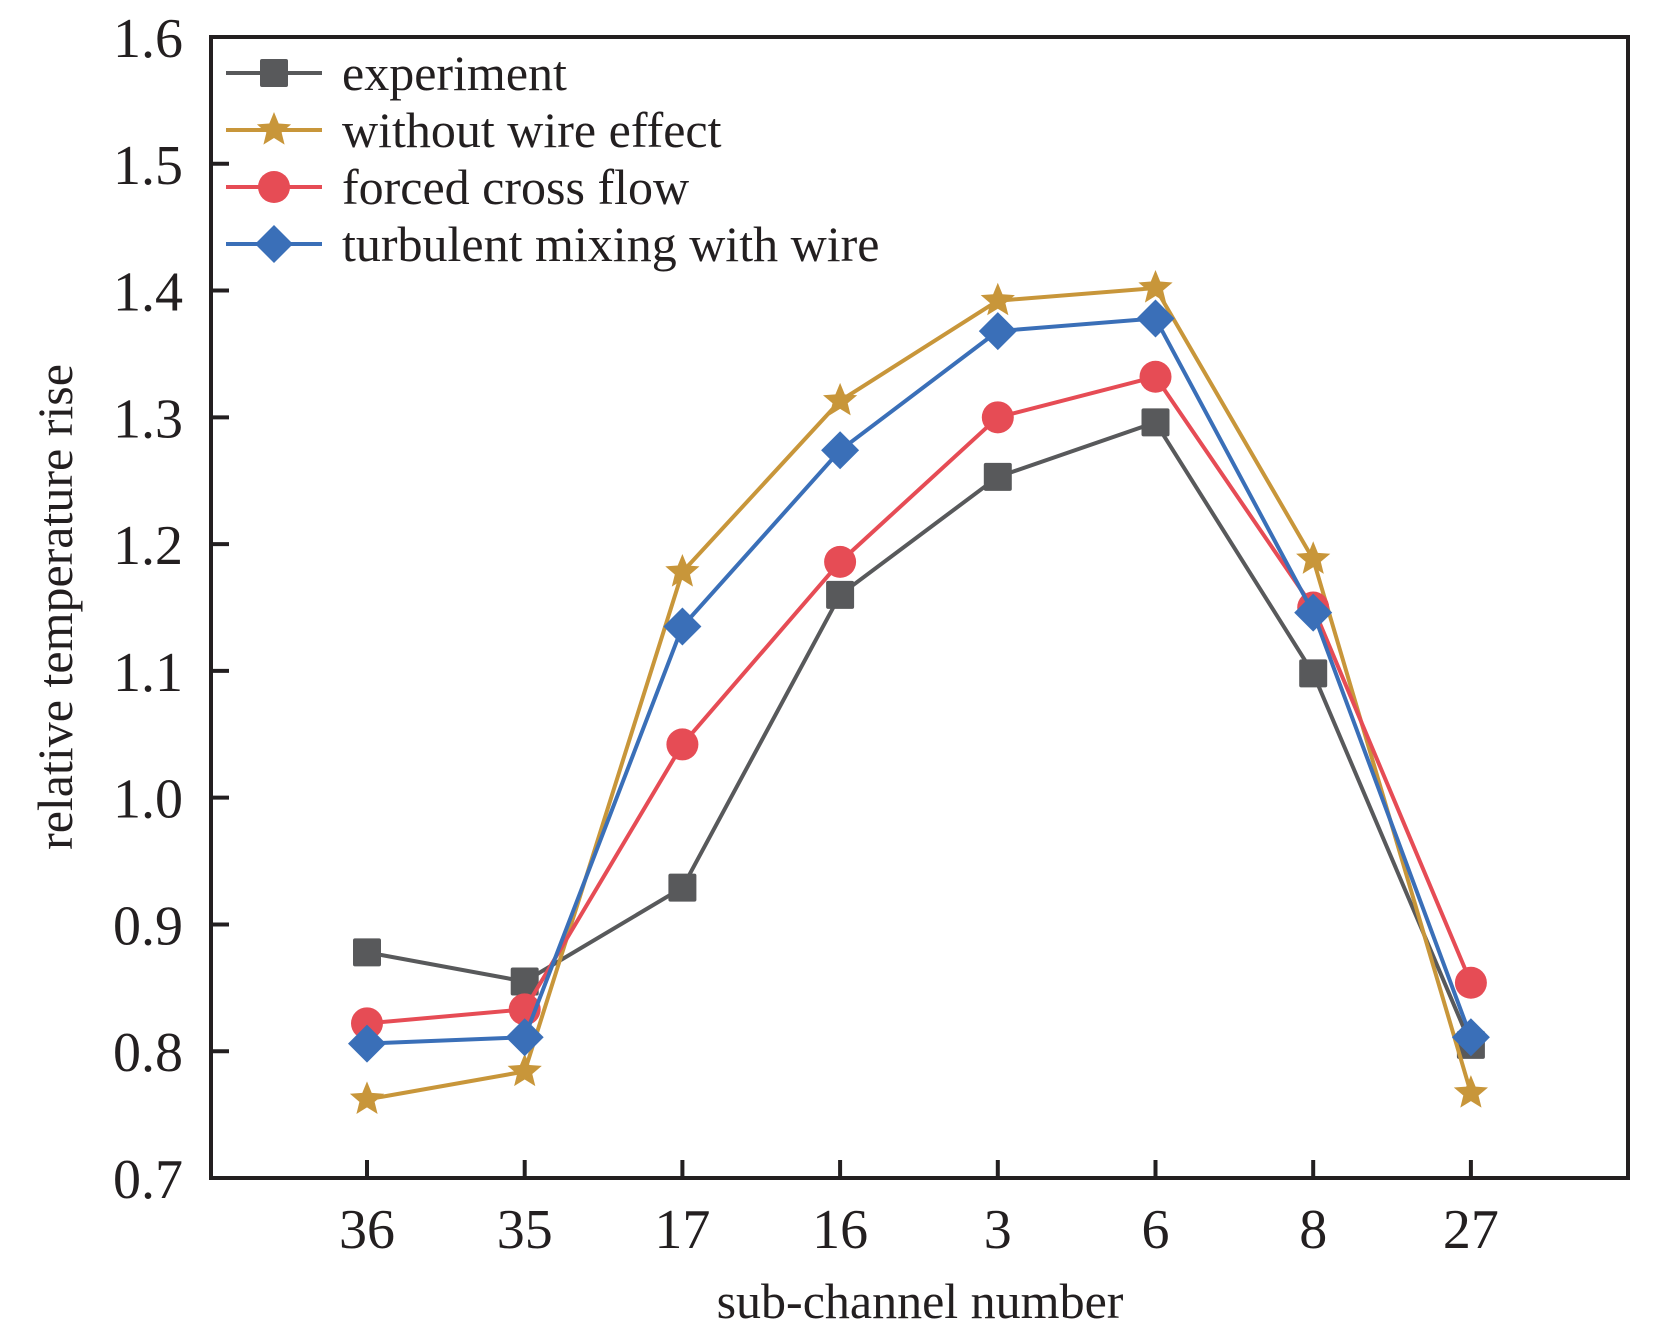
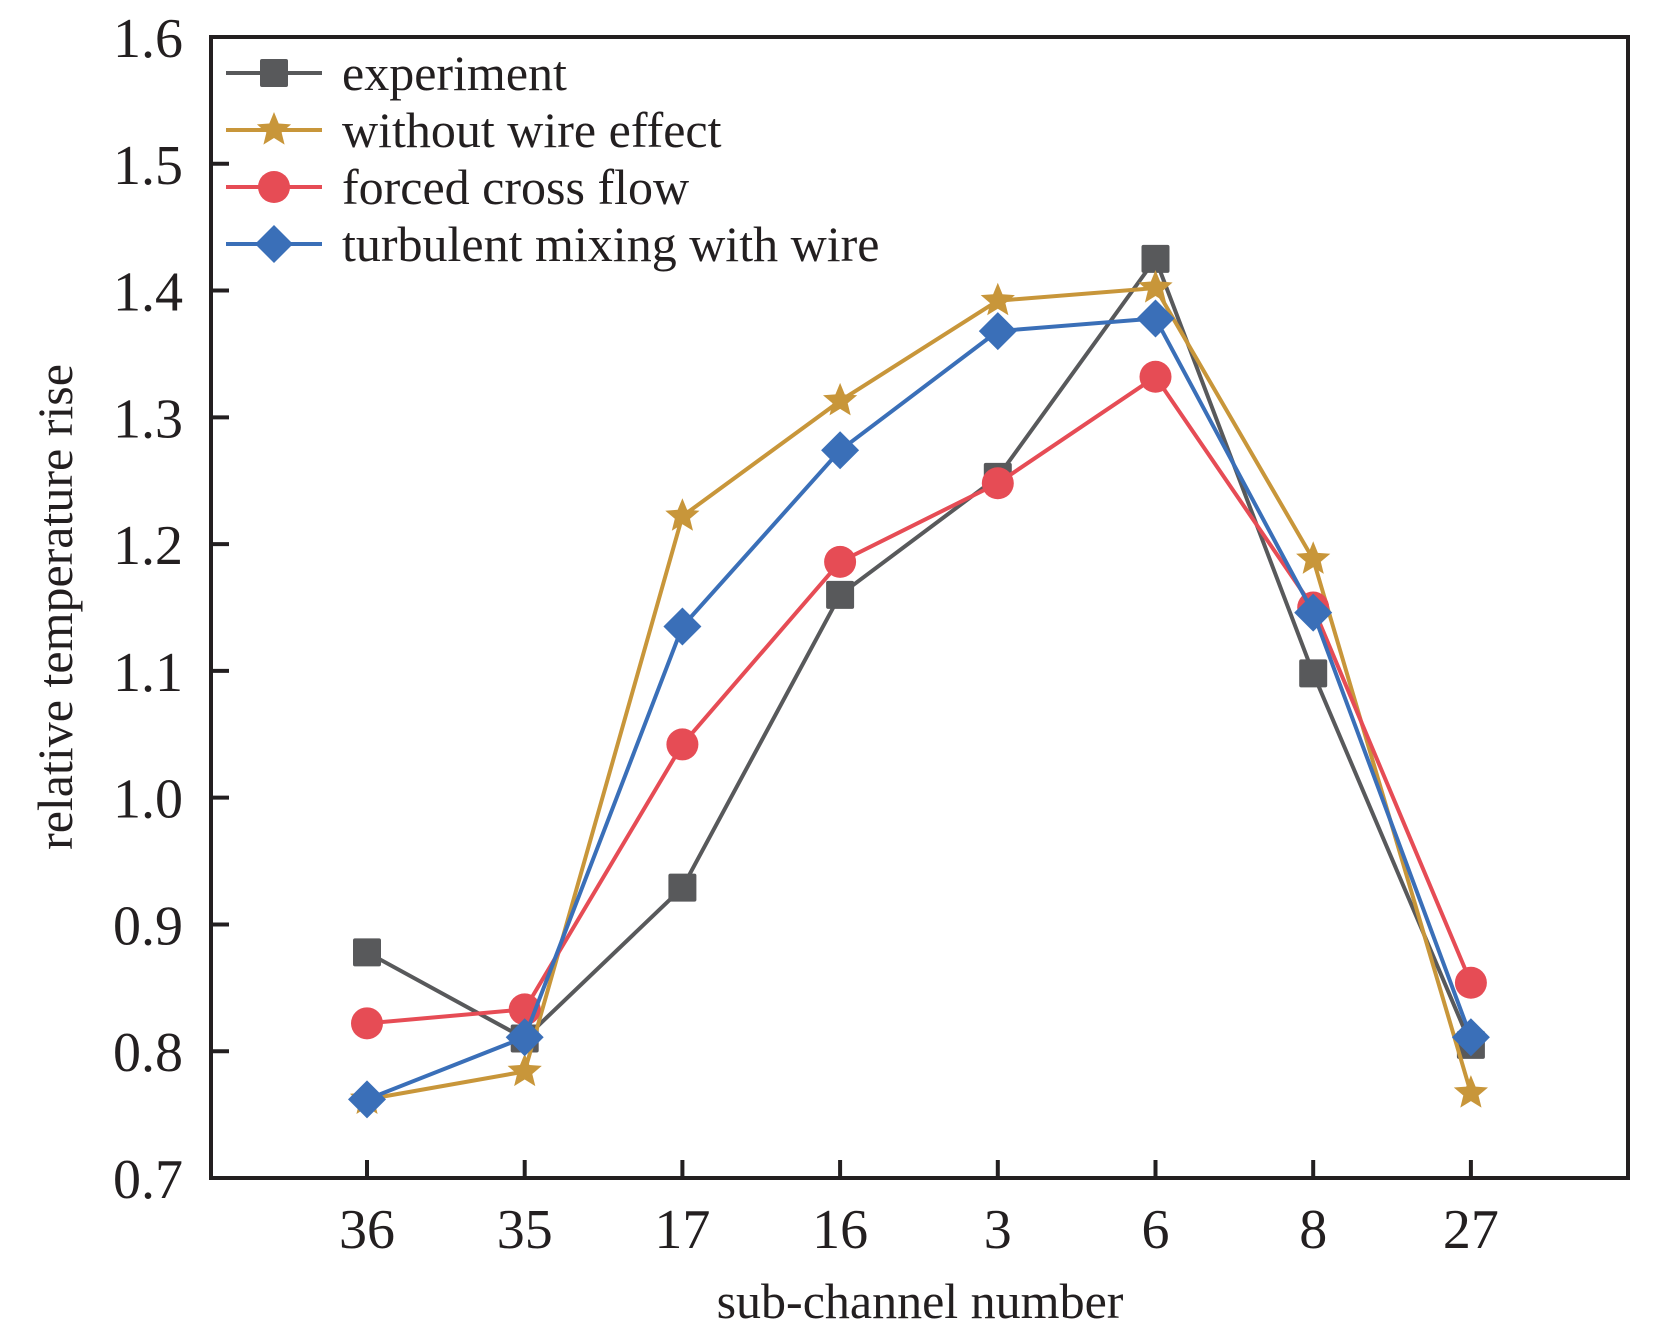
turbulent mixing with wire/36: 0.806 -> 0.762
experiment/35: 0.855 -> 0.810
without wire effect/17: 1.178 -> 1.222
forced cross flow/3: 1.300 -> 1.248
experiment/6: 1.296 -> 1.425
